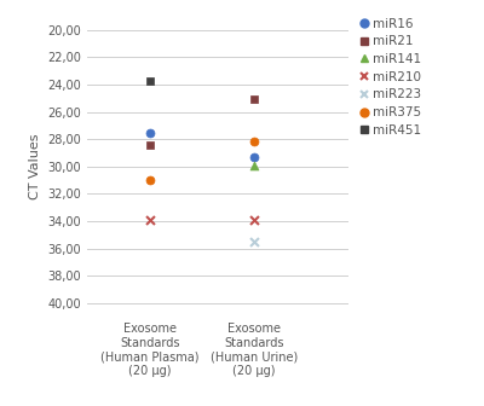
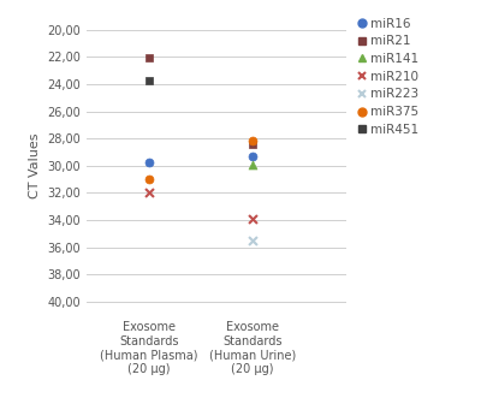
miR16/Exosome Standards (Human Plasma) (20 µg): 27,5 -> 29,8
miR21/Exosome Standards (Human Plasma) (20 µg): 28,4 -> 22,1
miR210/Exosome Standards (Human Plasma) (20 µg): 33,9 -> 32,0
miR21/Exosome Standards (Human Urine) (20 µg): 25,1 -> 28,4
